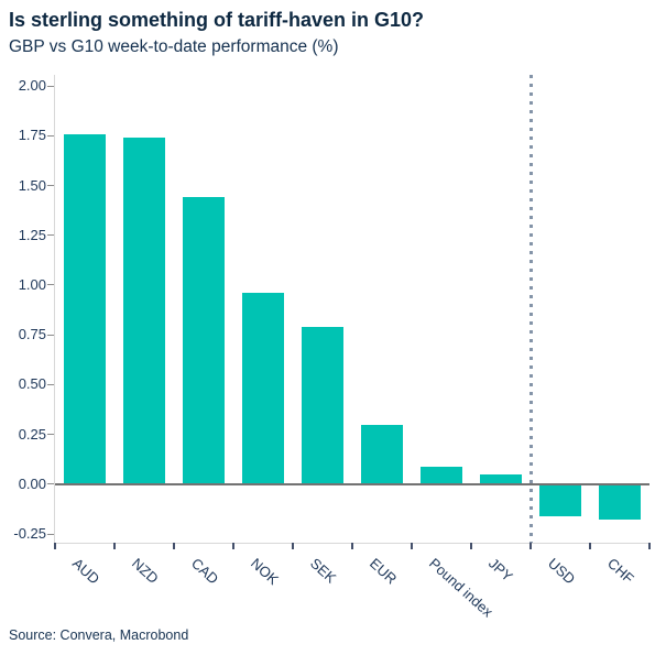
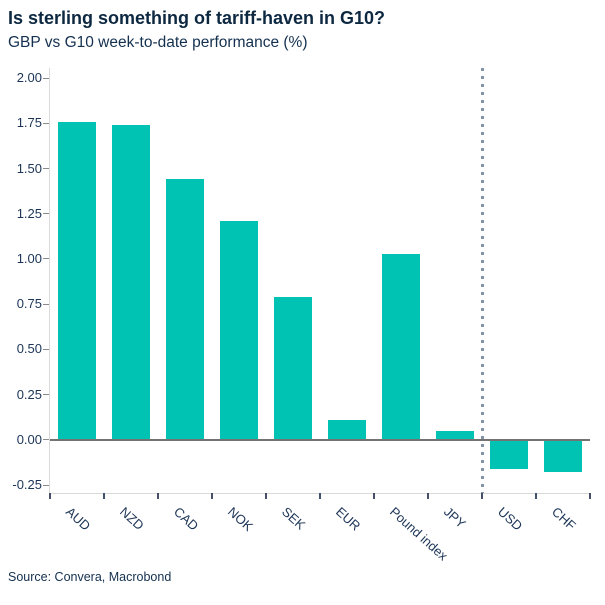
NOK: 0.96 -> 1.21
EUR: 0.30 -> 0.11
Pound index: 0.09 -> 1.03
